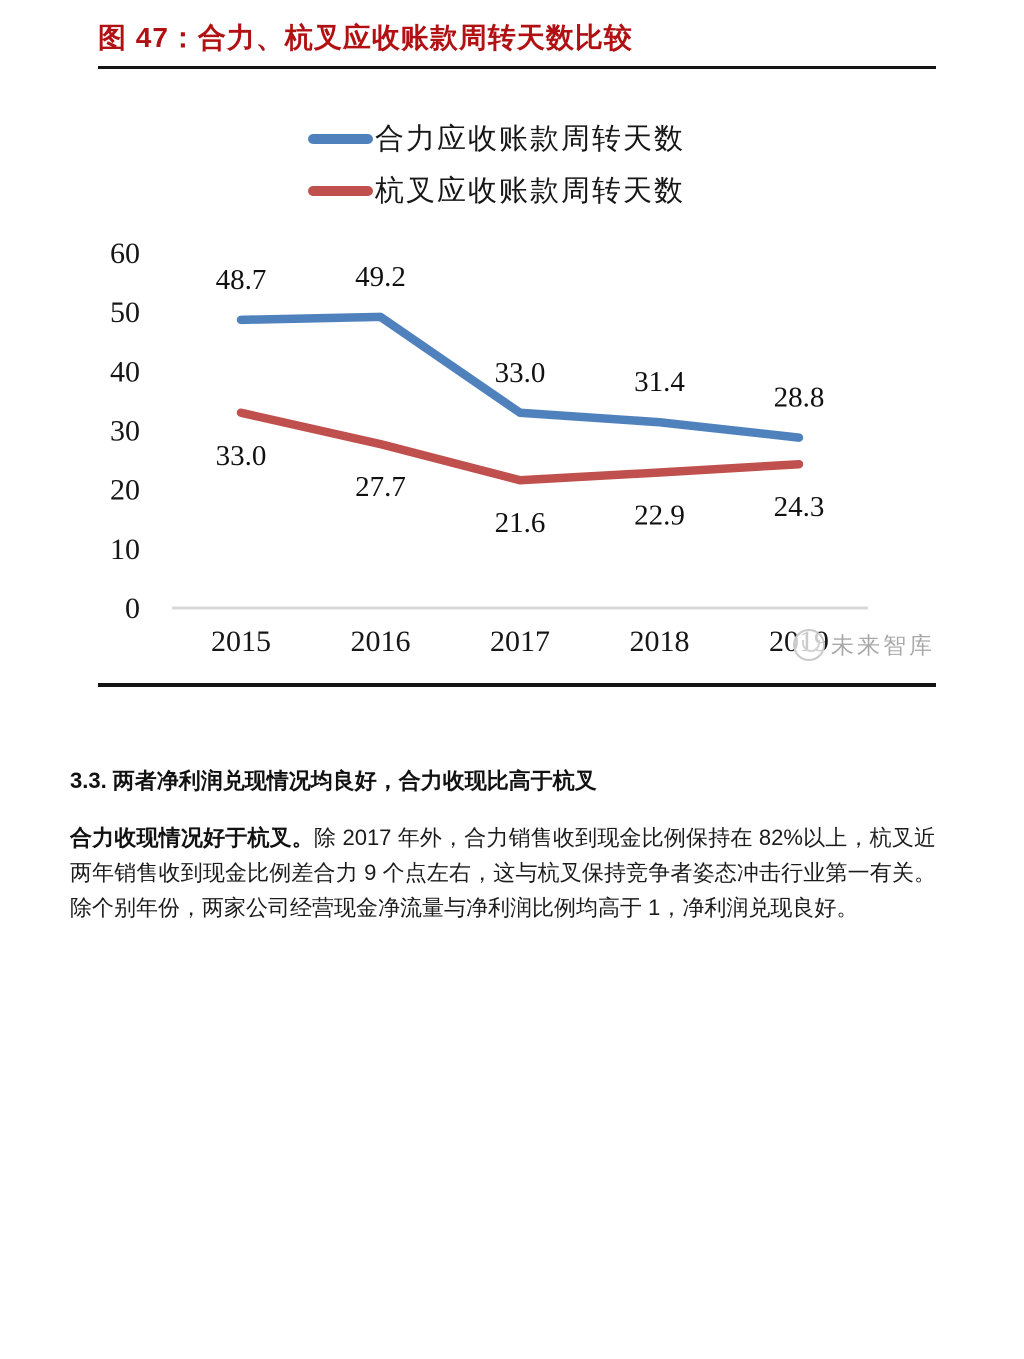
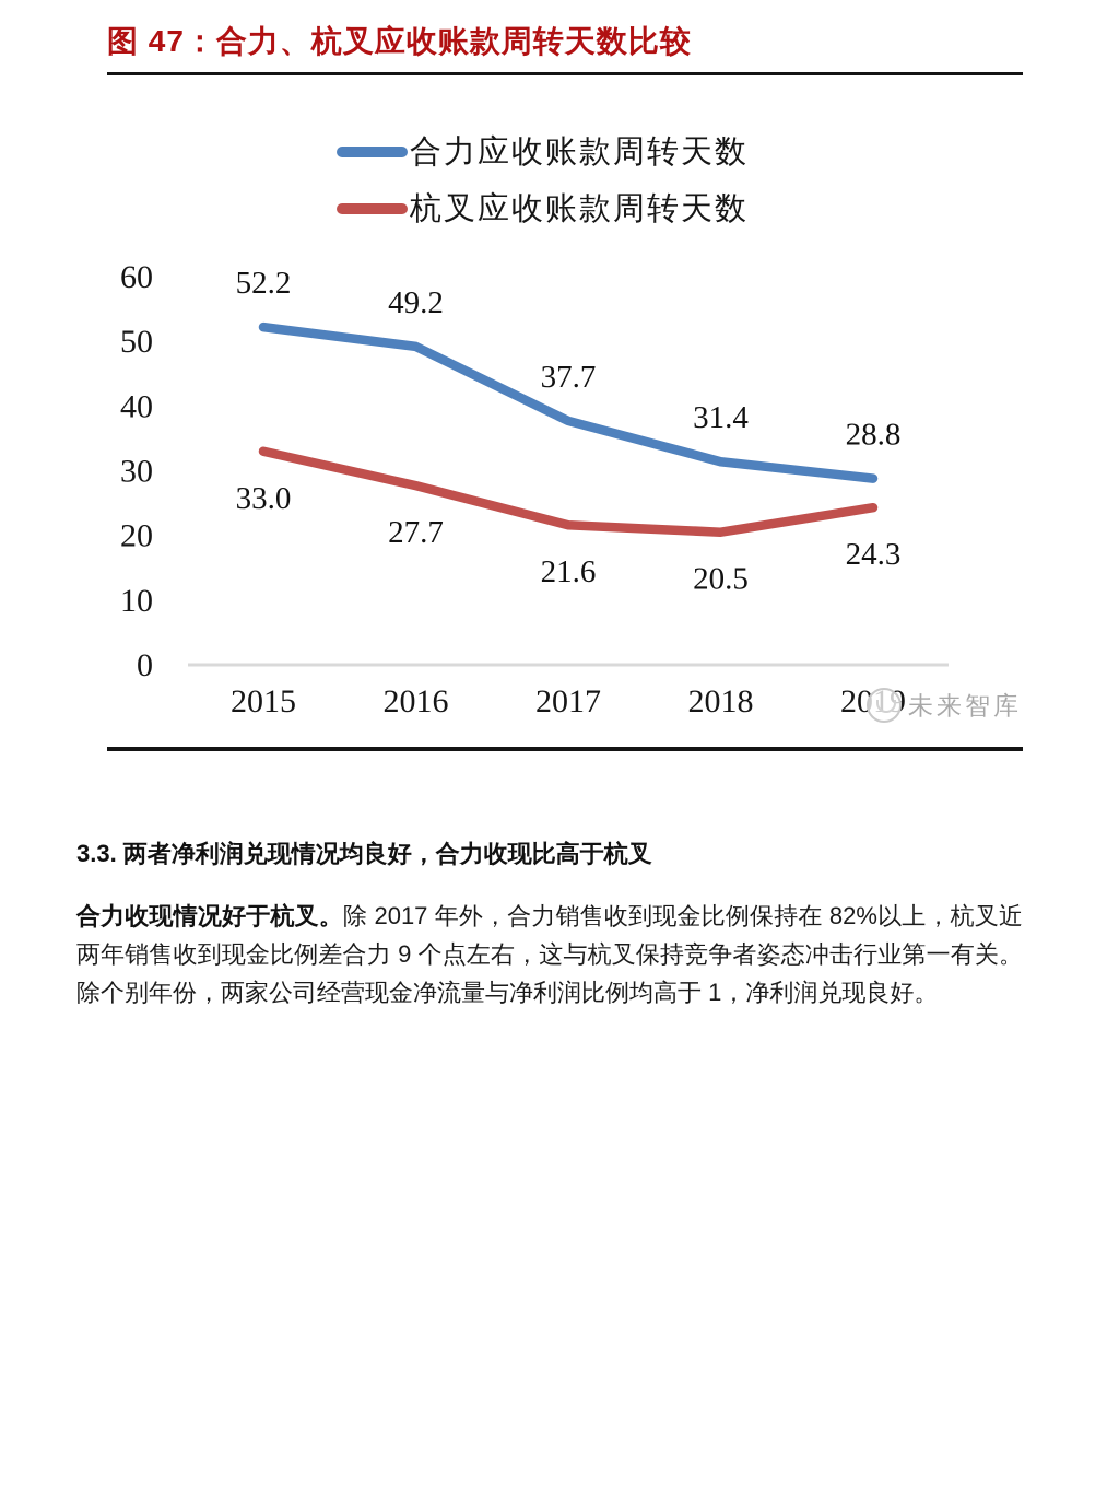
合力应收账款周转天数/2015: 48.7 -> 52.2
合力应收账款周转天数/2017: 33.0 -> 37.7
杭叉应收账款周转天数/2018: 22.9 -> 20.5
